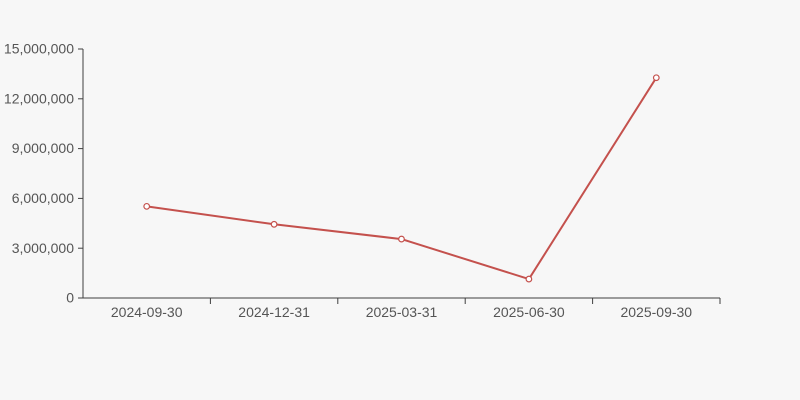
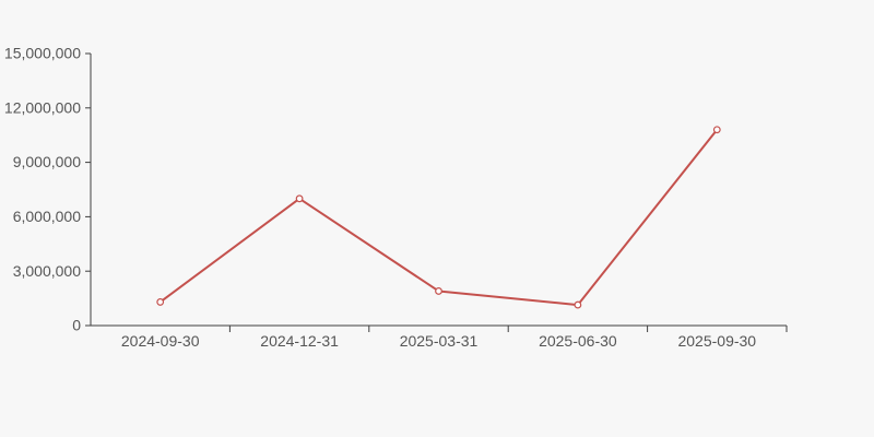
2024-09-30: 5500000 -> 1300000
2024-12-31: 4400000 -> 7000000
2025-03-31: 3600000 -> 1900000
2025-09-30: 13300000 -> 10800000
